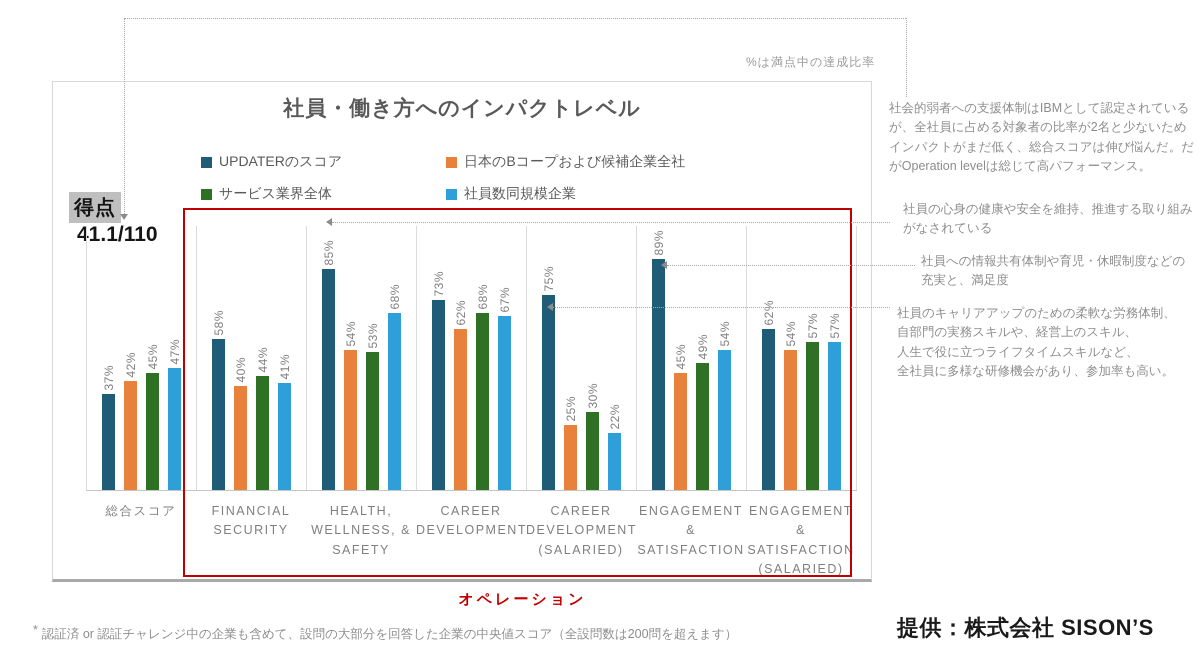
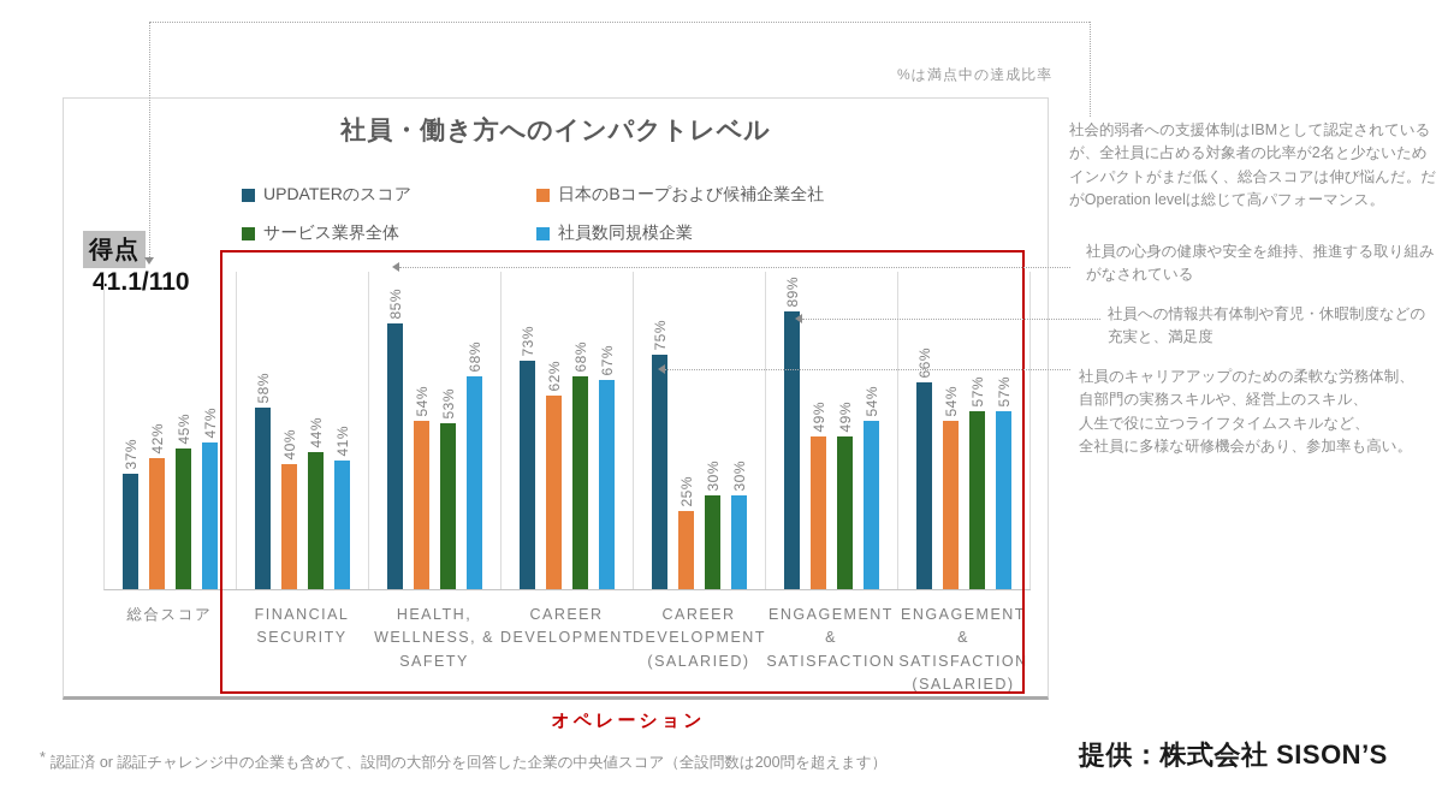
社員数同規模企業/CAREER DEVELOPMENT (SALARIED): 22% -> 30%
日本のBコープおよび候補企業全社/ENGAGEMENT & SATISFACTION: 45% -> 49%
UPDATERのスコア/ENGAGEMENT & SATISFACTION (SALARIED): 62% -> 66%
